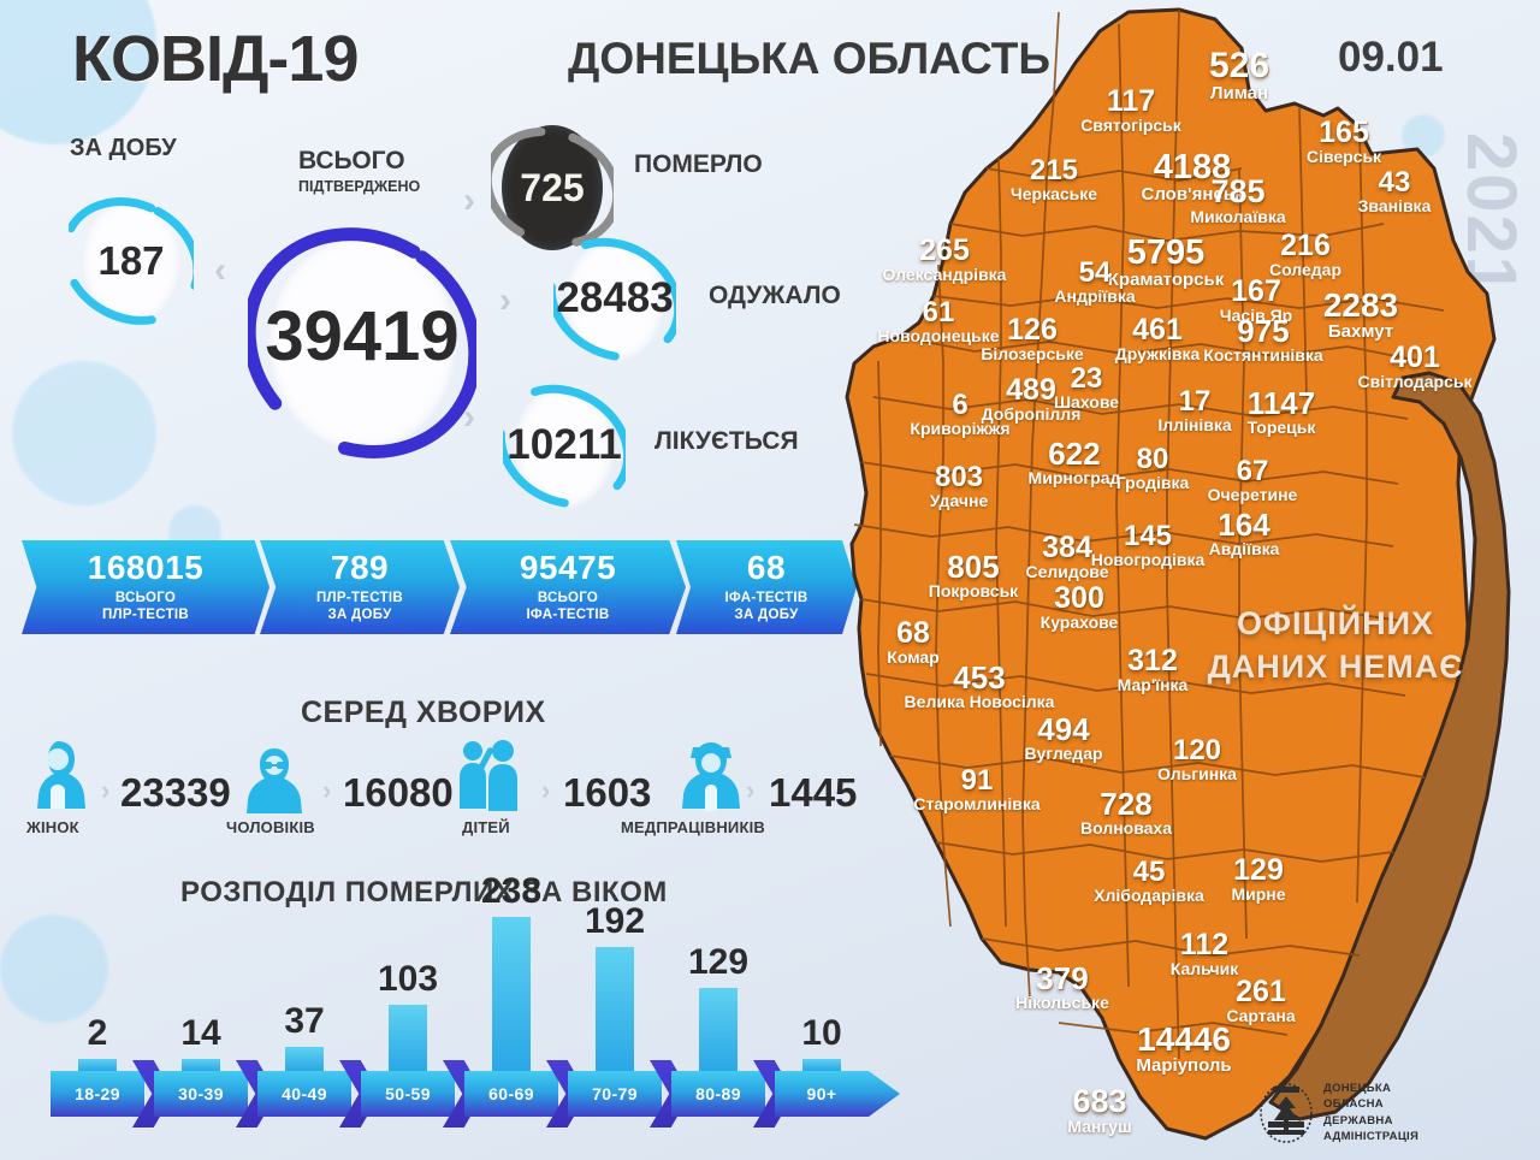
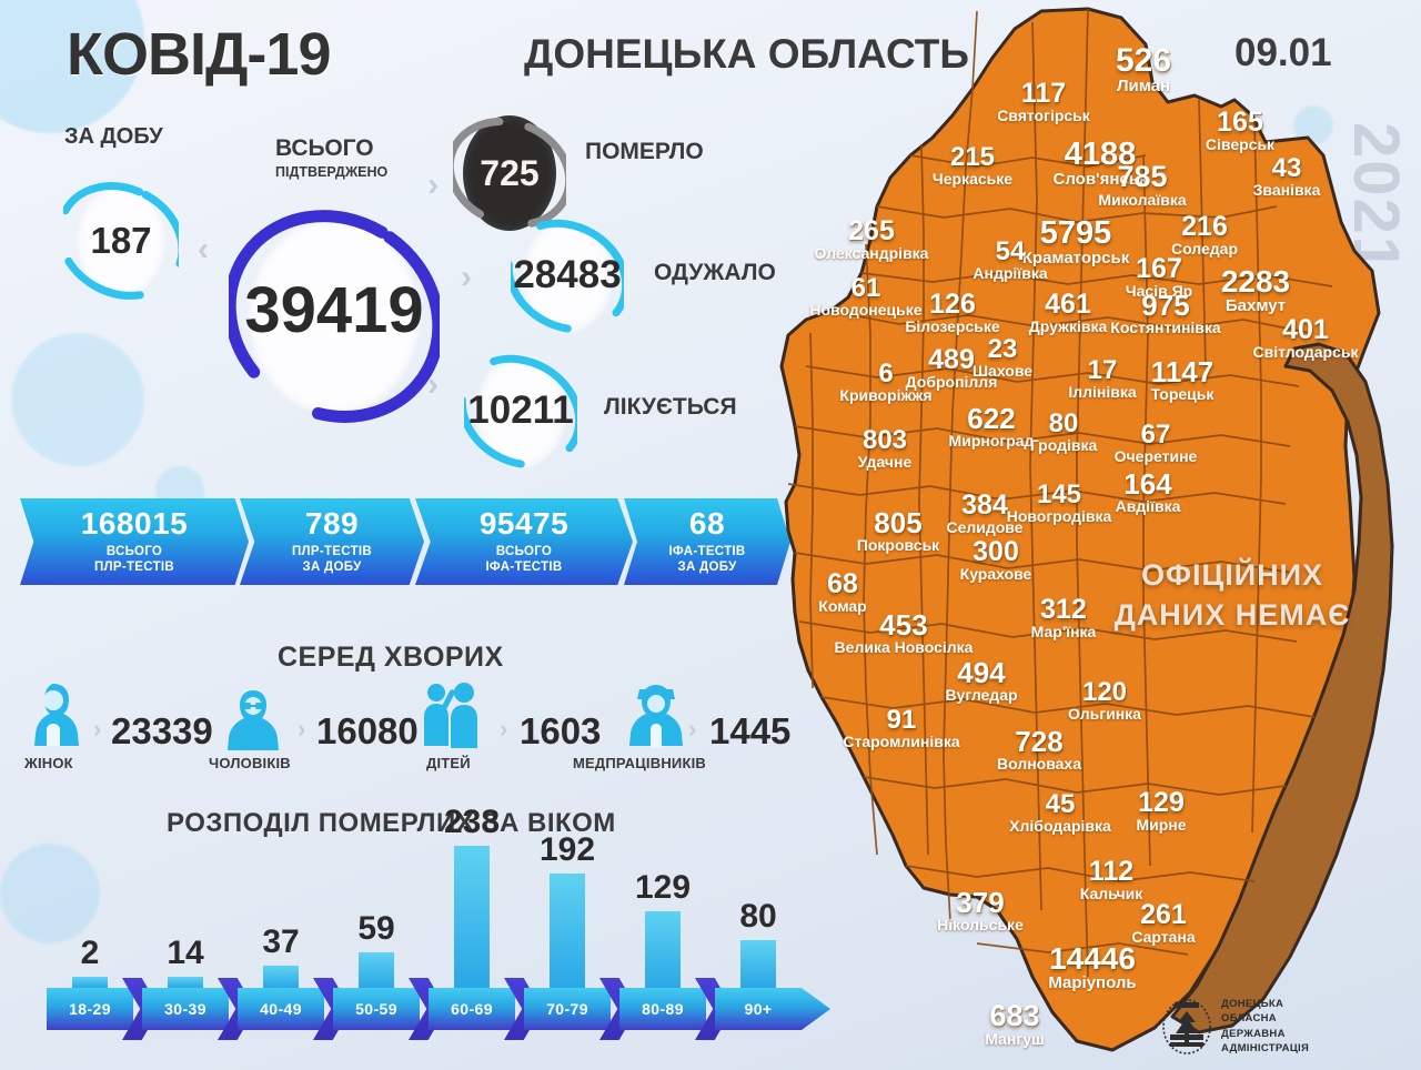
50-59: 103 -> 59
90+: 10 -> 80
